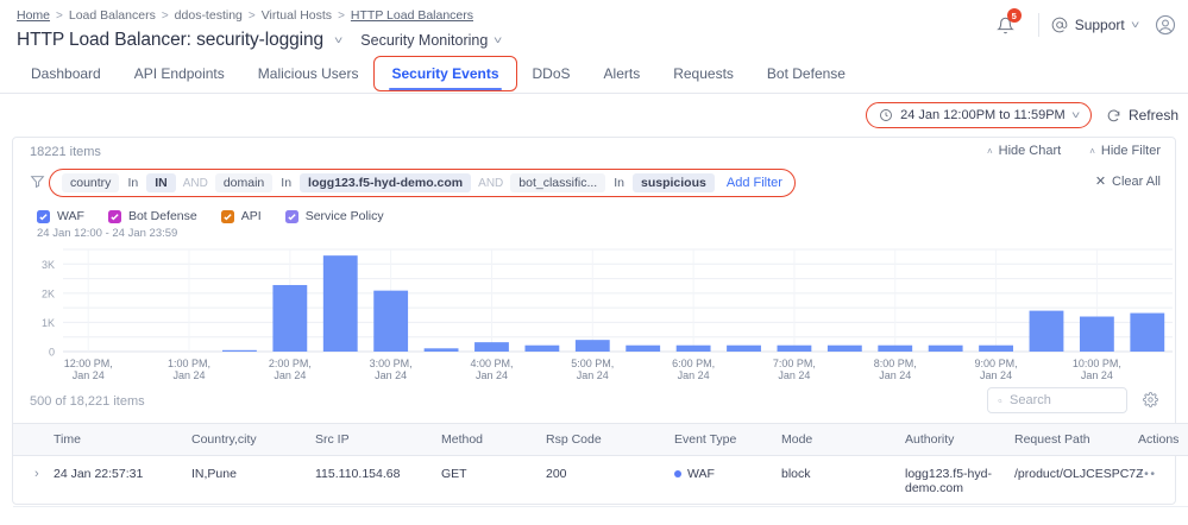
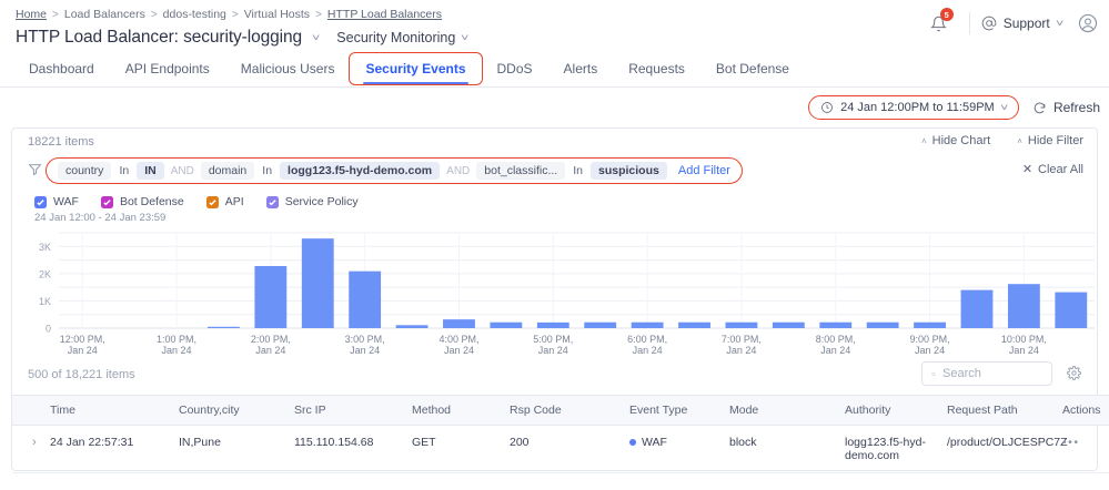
5:00 PM, Jan 24: 0.4K -> 0.2K
10:00 PM, Jan 24: 1.2K -> 1.6K
